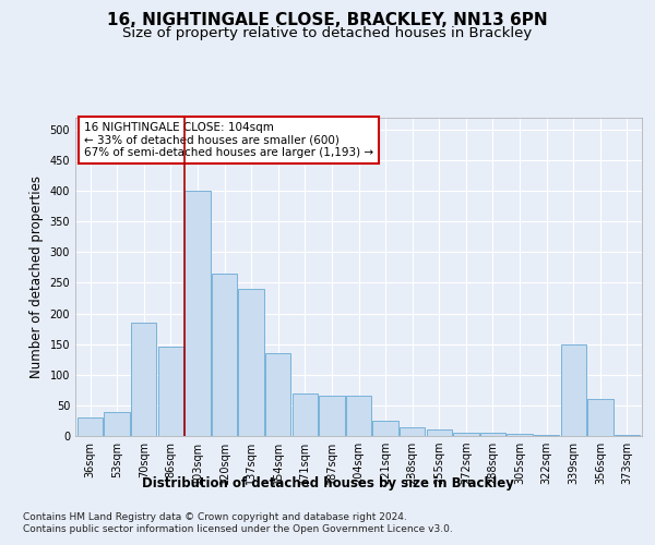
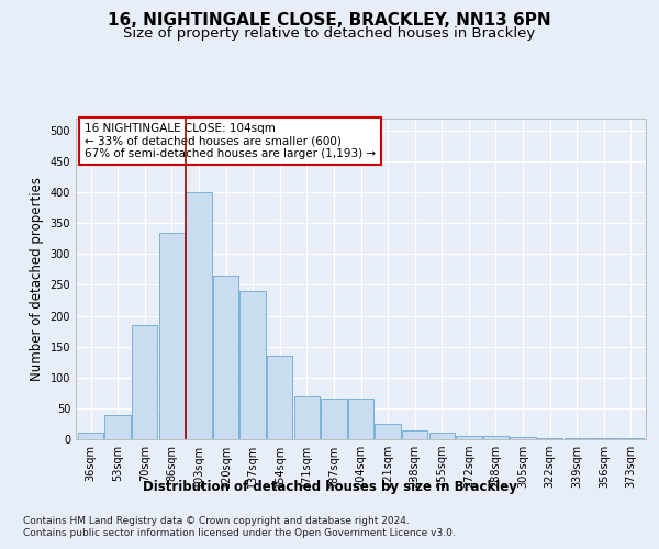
36sqm: 30 -> 10
86sqm: 146 -> 335
339sqm: 150 -> 1
356sqm: 60 -> 1
